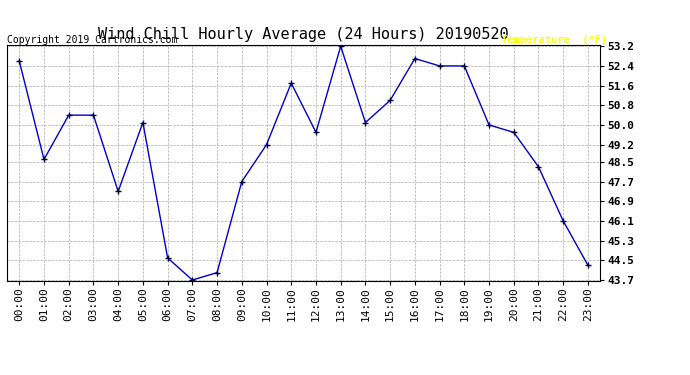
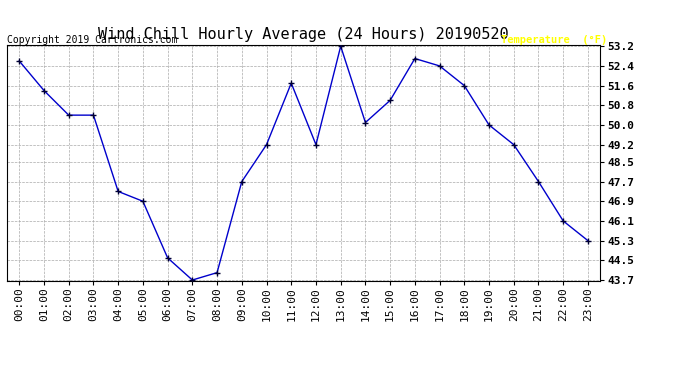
01:00: 48.6 -> 51.4
05:00: 50.1 -> 46.9
12:00: 49.7 -> 49.2
18:00: 52.4 -> 51.6
20:00: 49.7 -> 49.2
21:00: 48.3 -> 47.7
23:00: 44.3 -> 45.3
